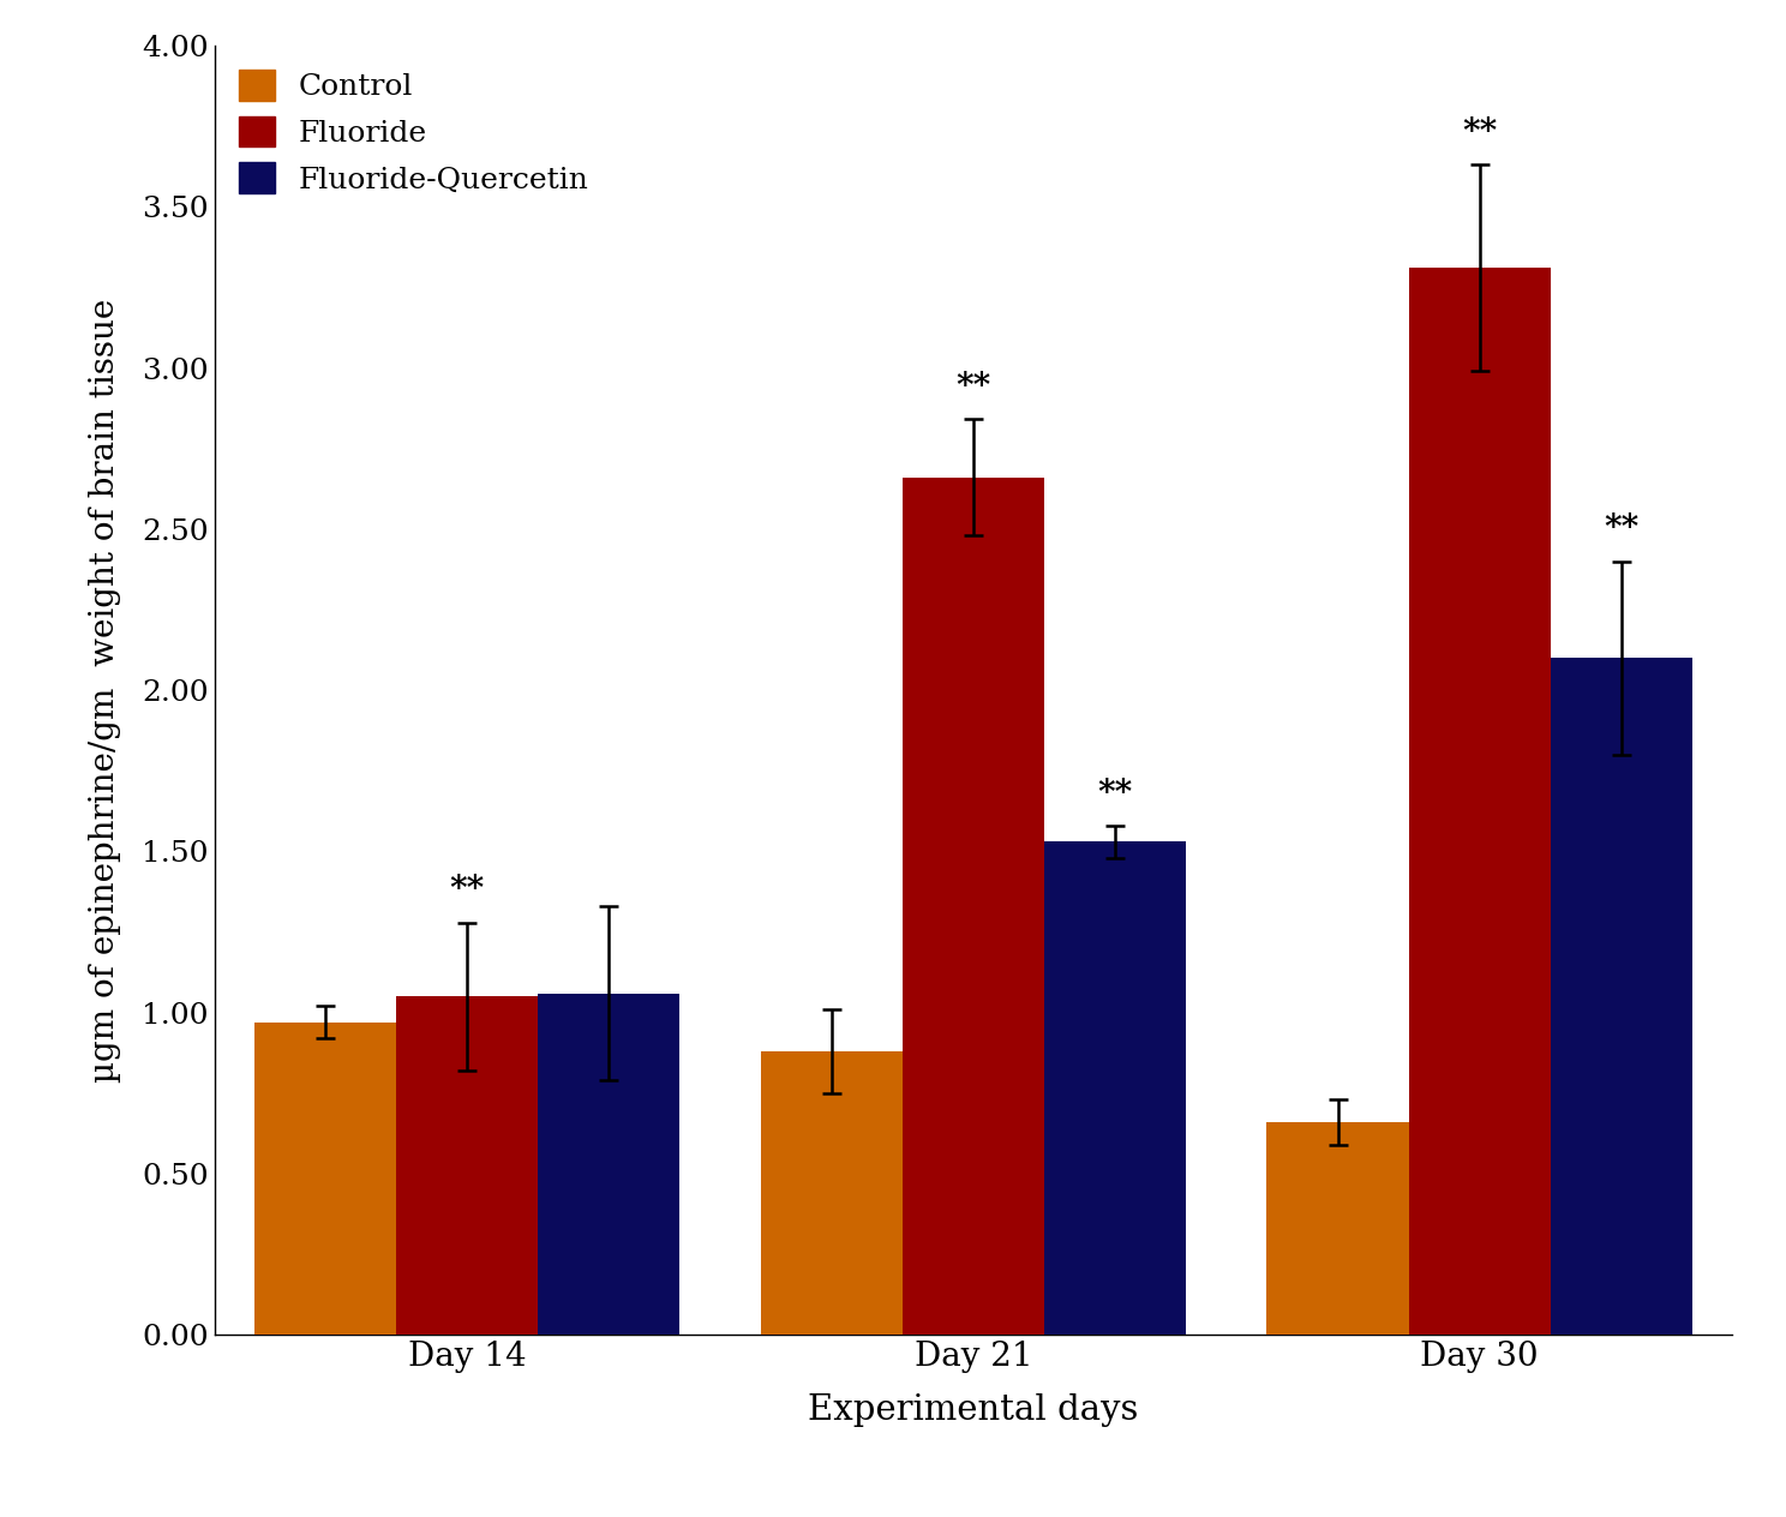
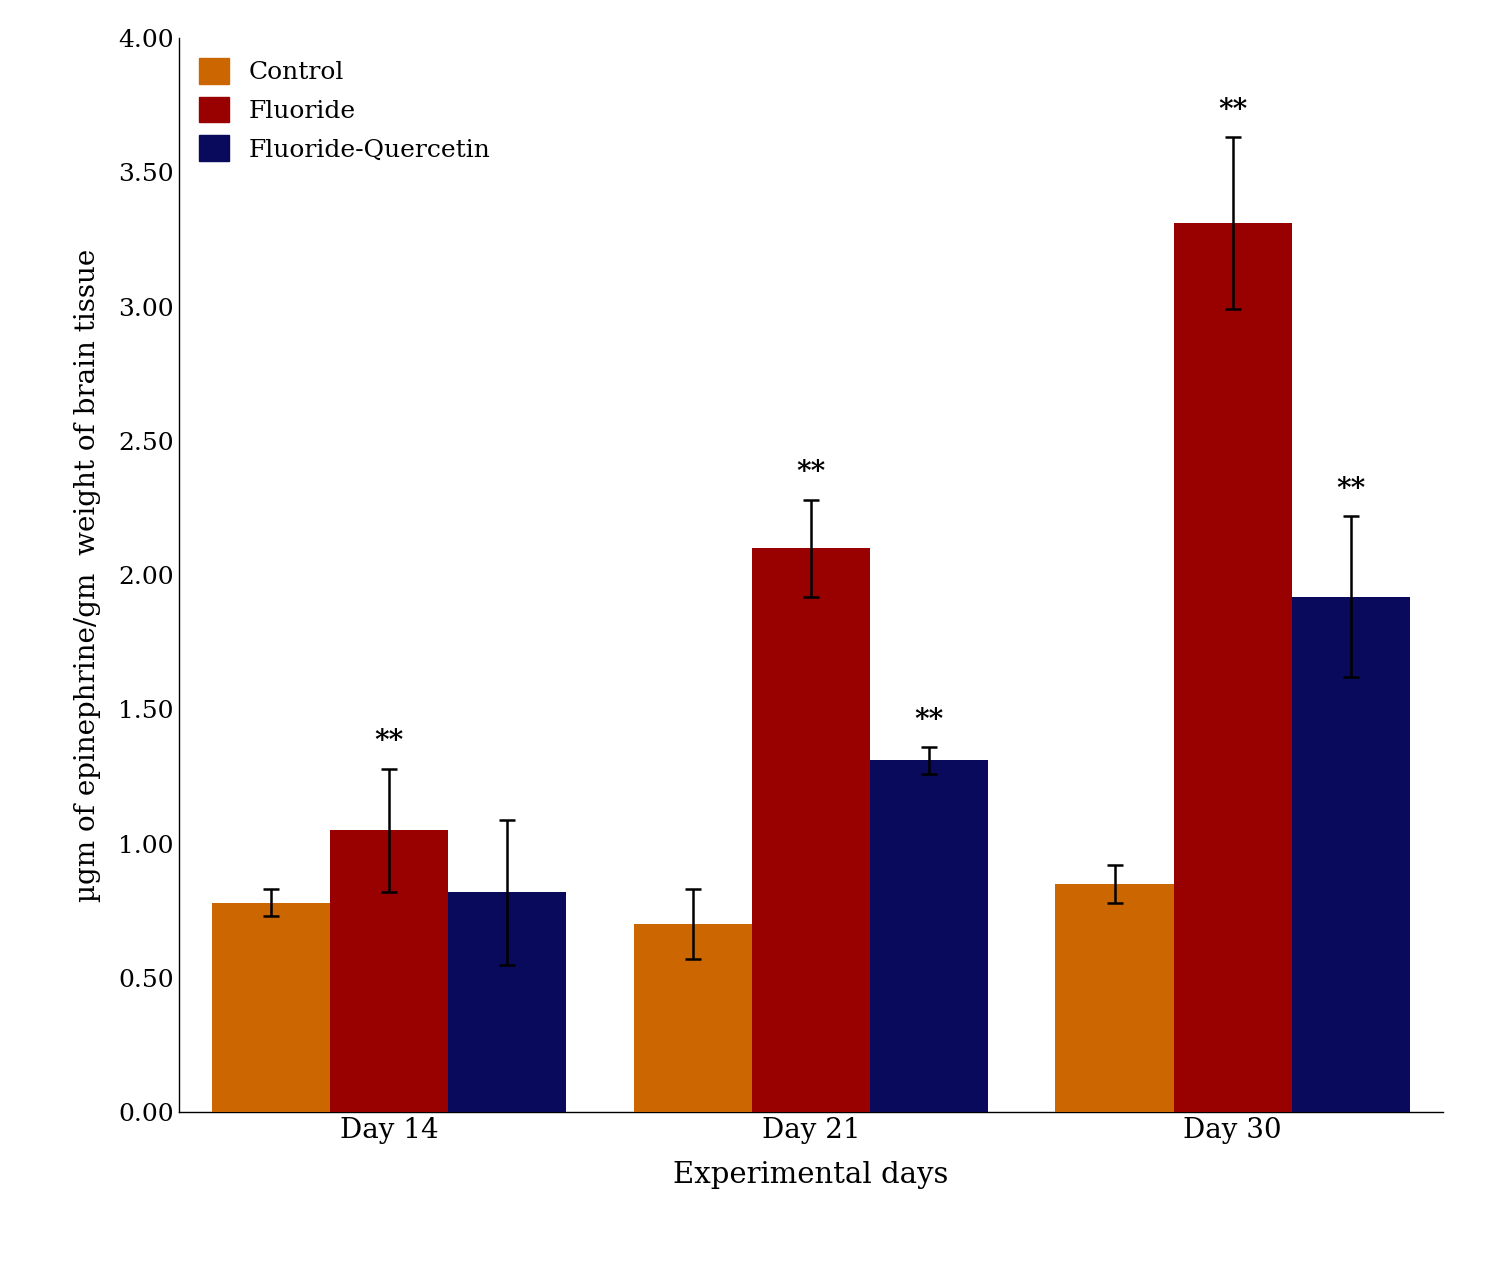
Control/Day 14: 0.97 -> 0.78
Fluoride-Quercetin/Day 14: 1.06 -> 0.82
Control/Day 21: 0.88 -> 0.70
Fluoride/Day 21: 2.66 -> 2.10
Fluoride-Quercetin/Day 21: 1.53 -> 1.31
Control/Day 30: 0.66 -> 0.85
Fluoride-Quercetin/Day 30: 2.10 -> 1.92
